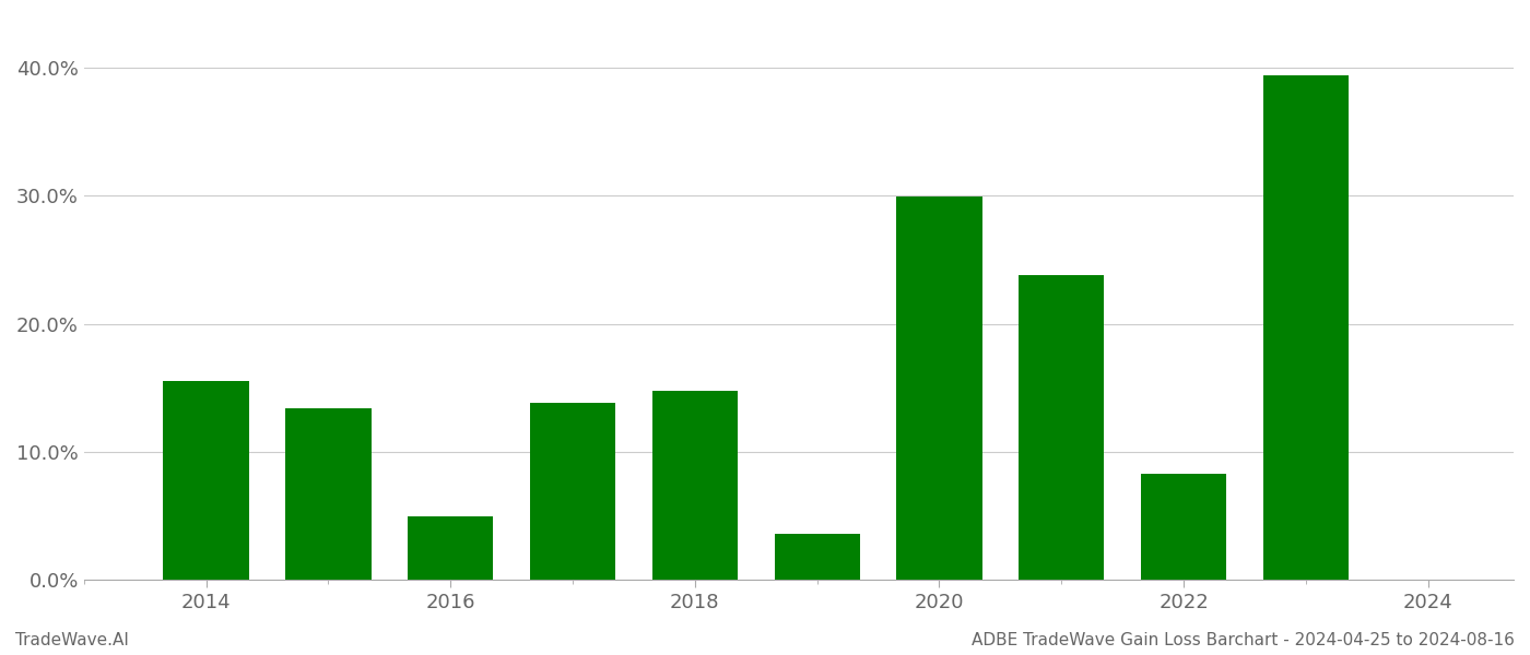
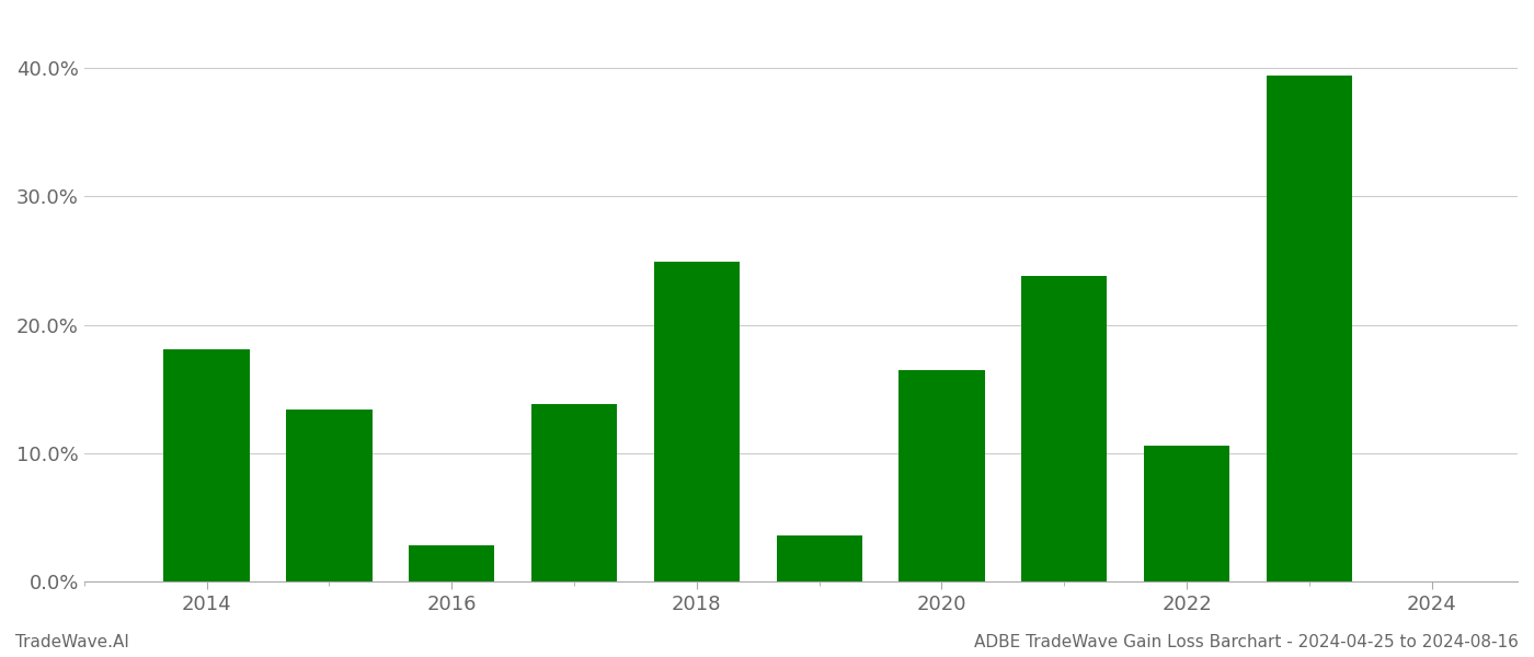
2014: 15.5% -> 18.1%
2016: 5.0% -> 2.8%
2018: 14.8% -> 24.9%
2020: 29.9% -> 16.5%
2022: 8.3% -> 10.6%
